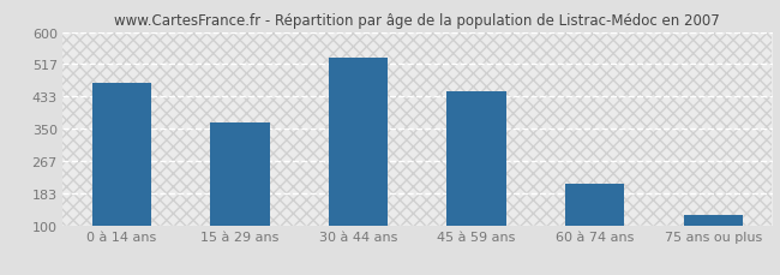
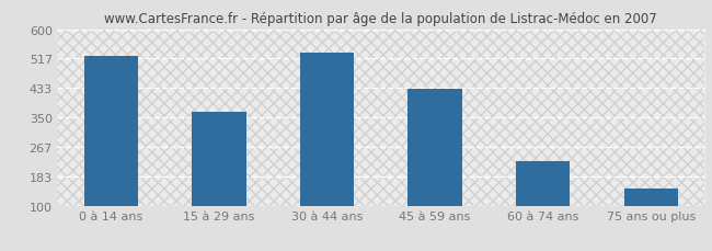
0 à 14 ans: 468 -> 525
45 à 59 ans: 447 -> 430
60 à 74 ans: 207 -> 225
75 ans ou plus: 128 -> 150
